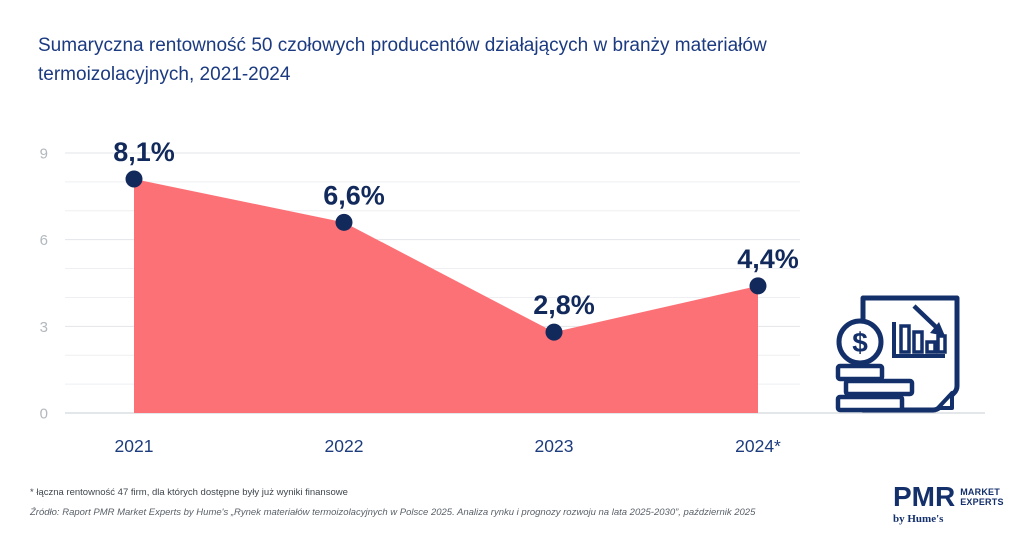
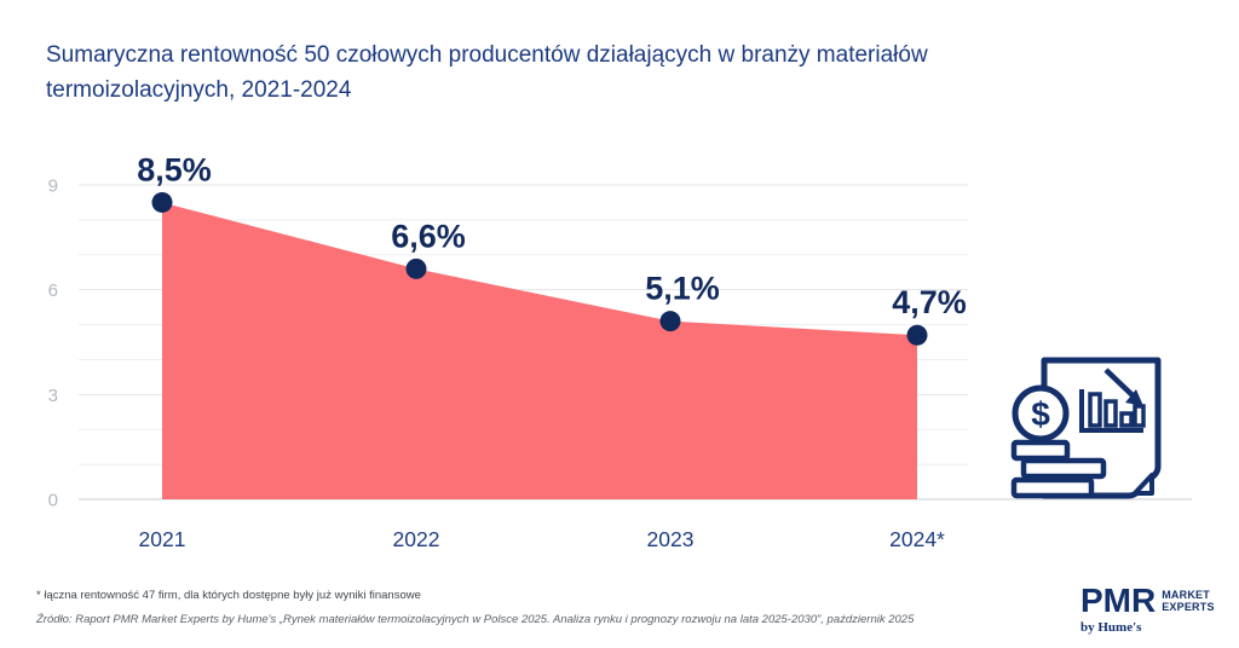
2021: 8,1% -> 8,5%
2023: 2,8% -> 5,1%
2024*: 4,4% -> 4,7%
